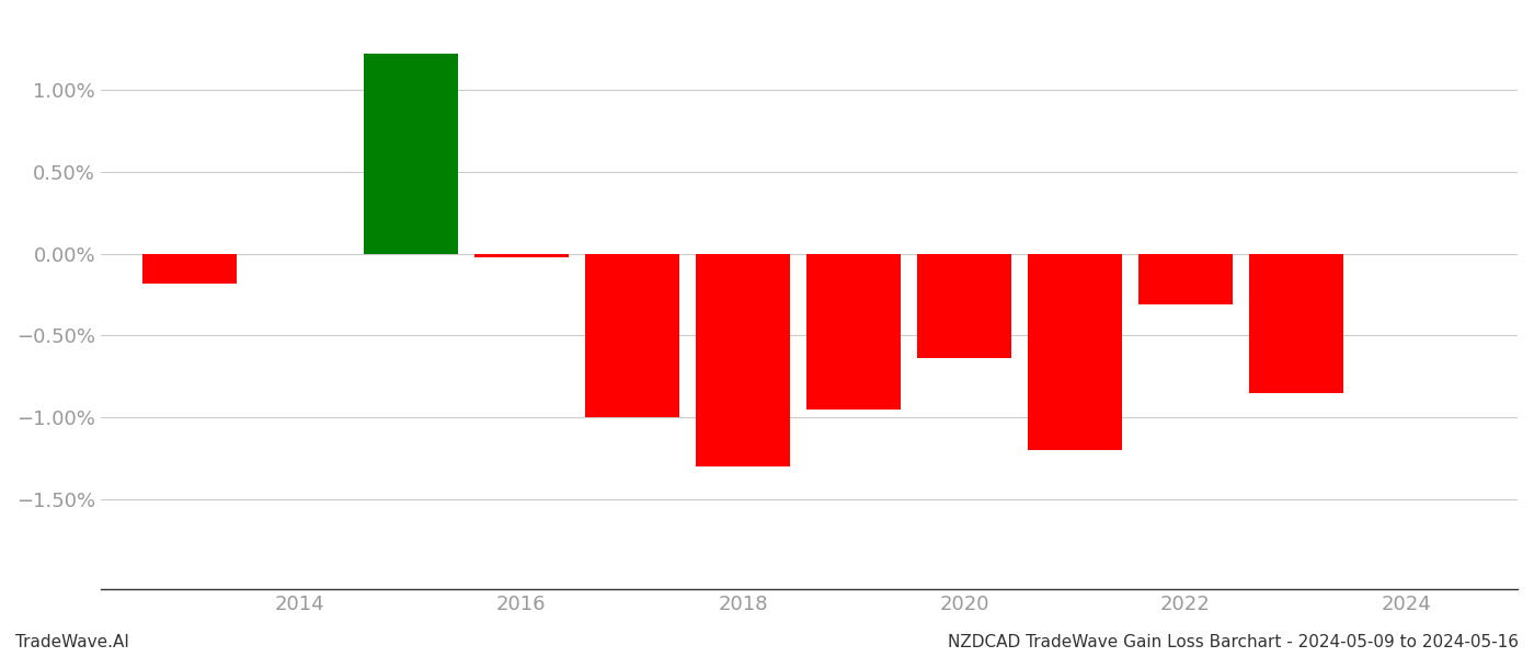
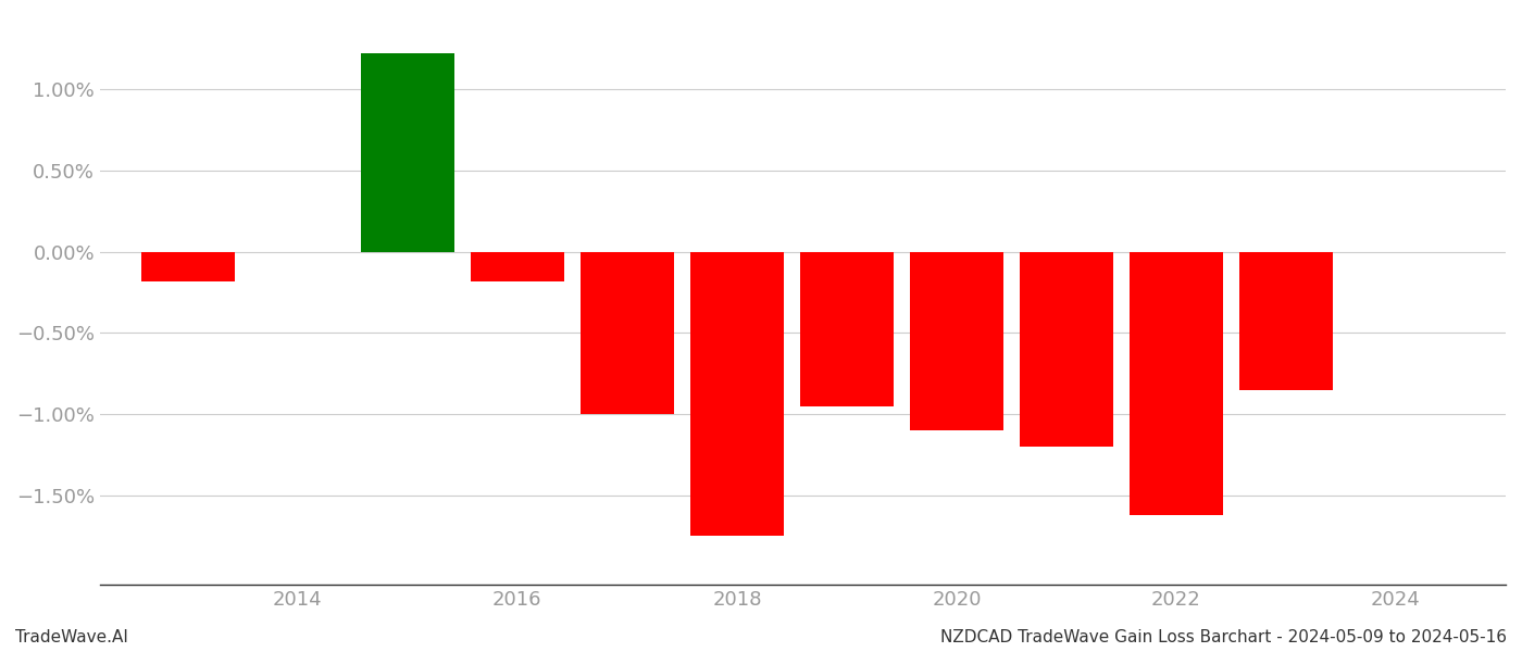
2016: -0.02% -> -0.18%
2018: -1.30% -> -1.75%
2020: -0.64% -> -1.10%
2022: -0.31% -> -1.62%
